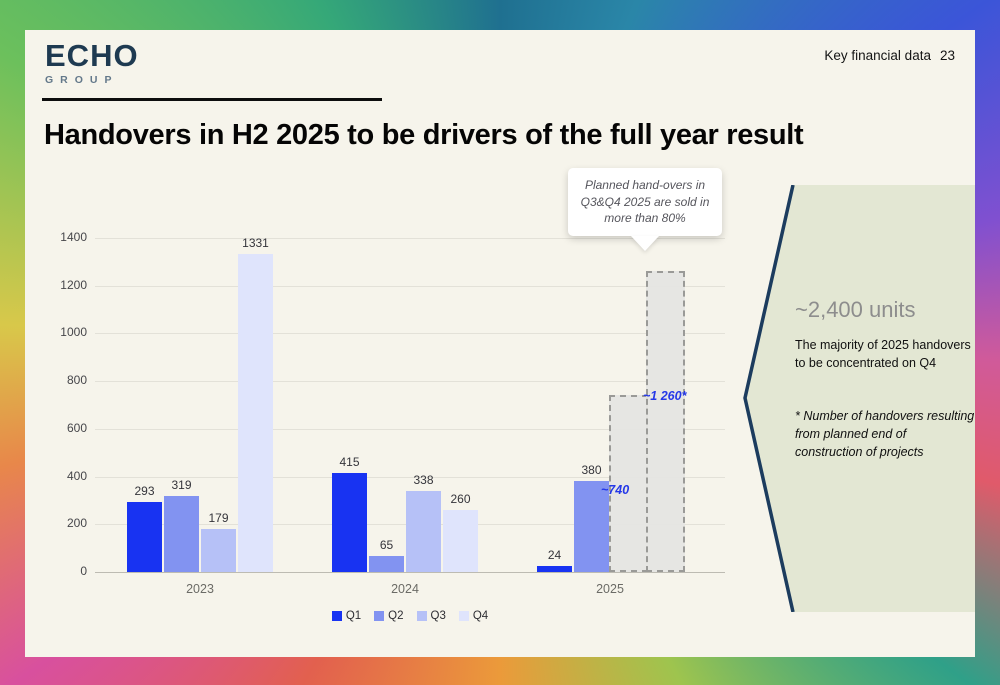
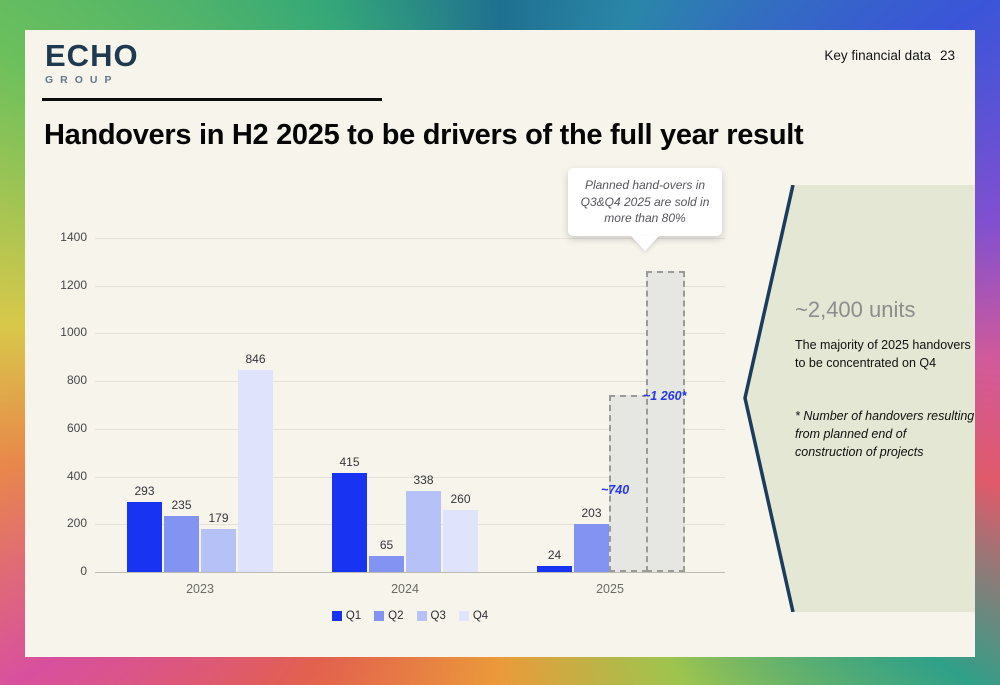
Q2/2023: 319 -> 235
Q4/2023: 1331 -> 846
Q2/2025: 380 -> 203
